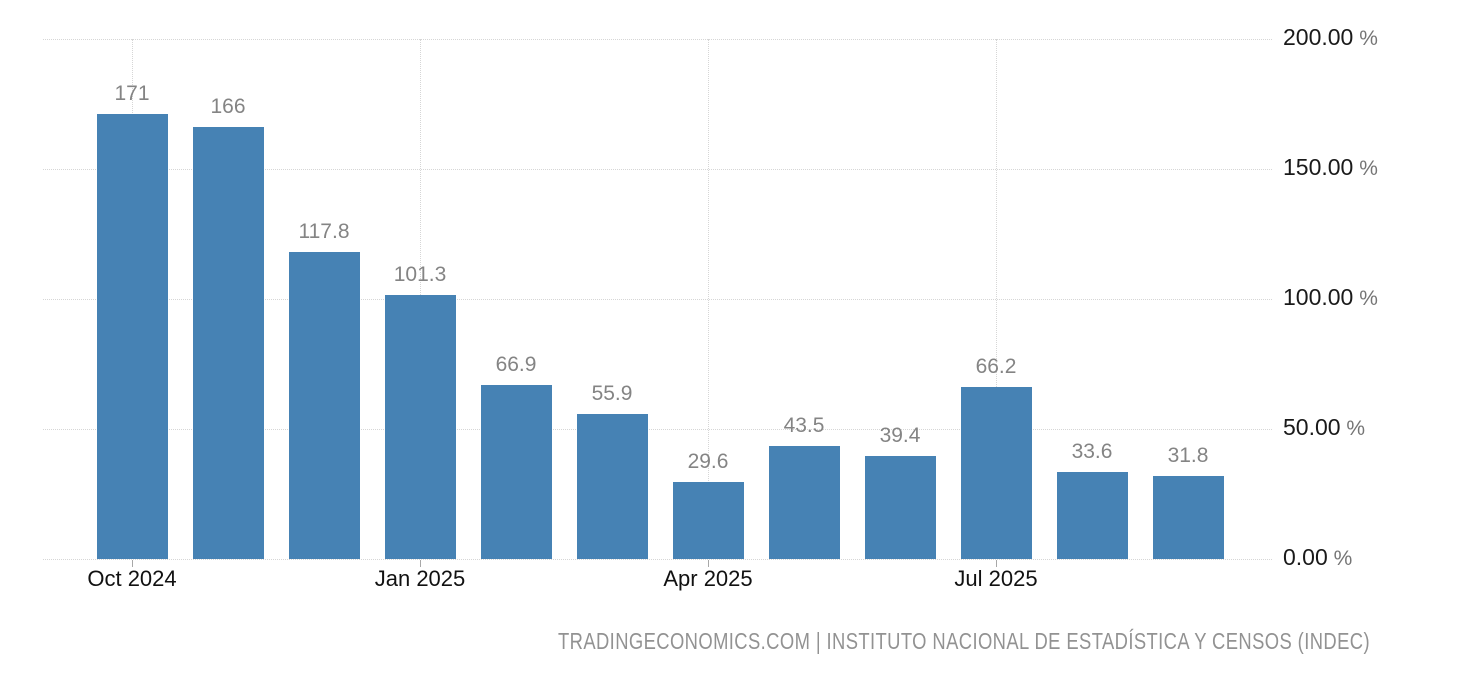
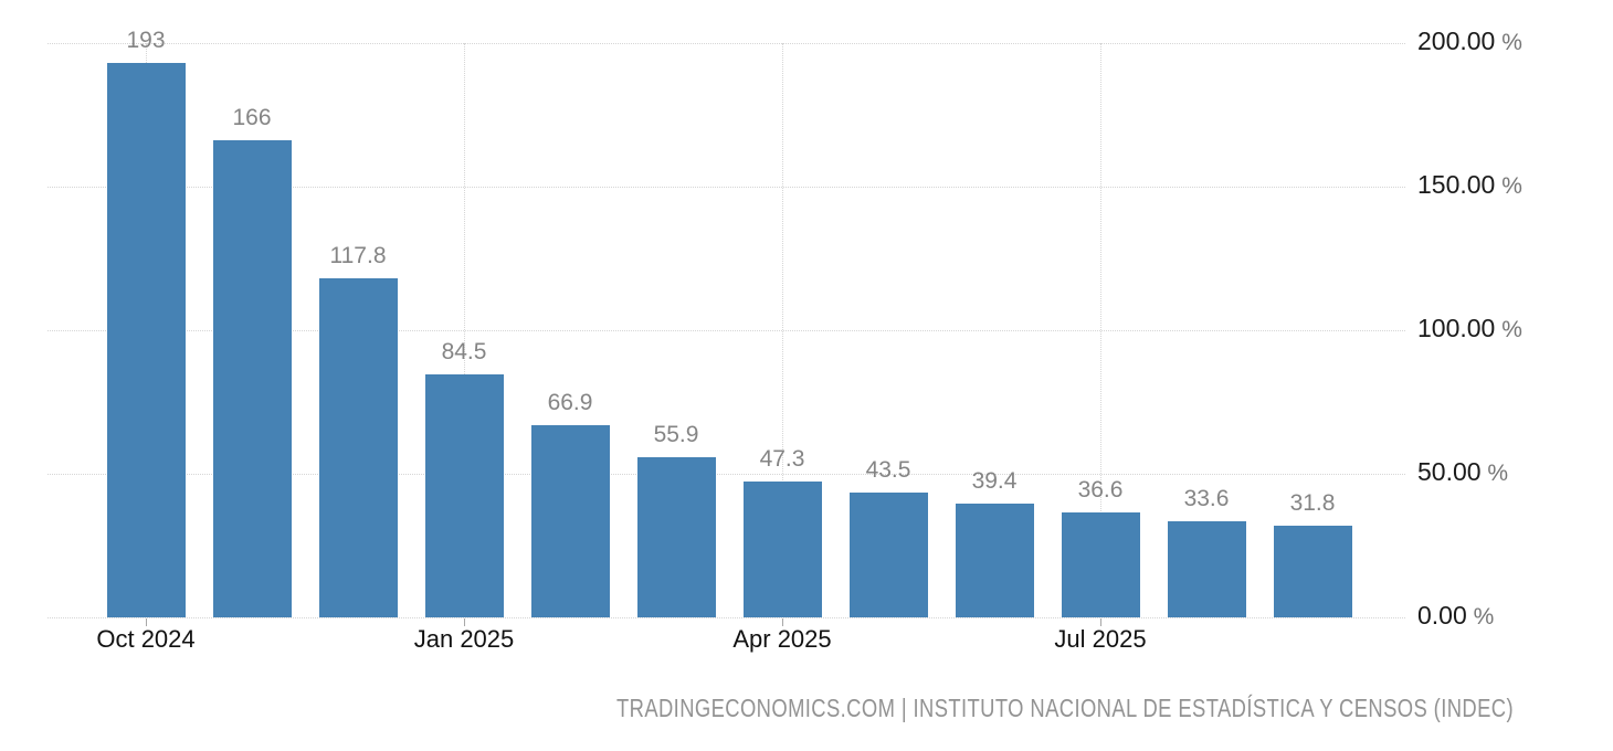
Oct 2024: 171 -> 193
Jan 2025: 101.3 -> 84.5
Apr 2025: 29.6 -> 47.3
Jul 2025: 66.2 -> 36.6
